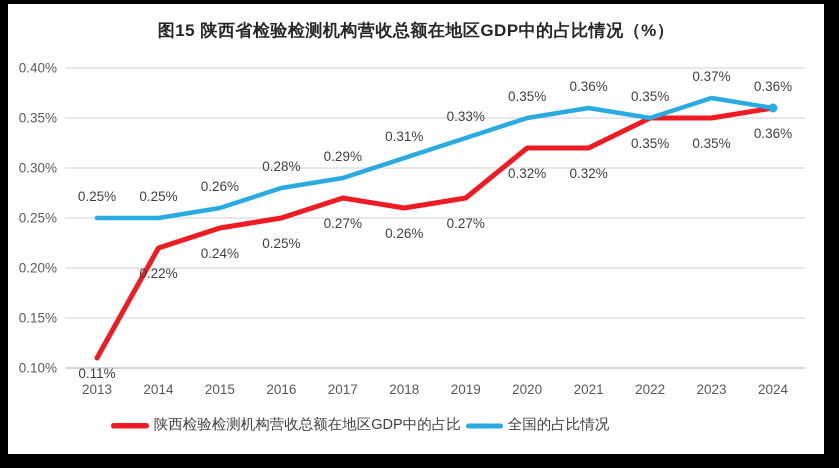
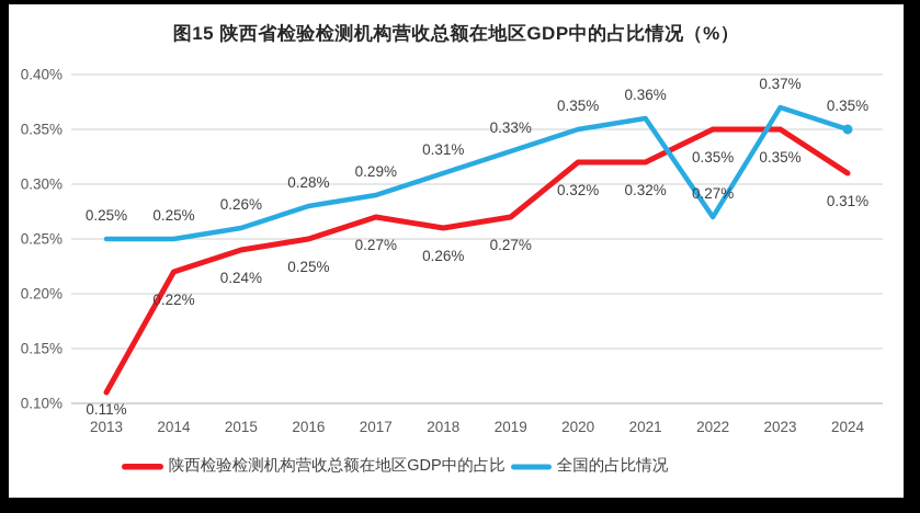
全国的占比情况/2022: 0.35% -> 0.27%
陕西检验检测机构营收总额在地区GDP中的占比/2024: 0.36% -> 0.31%
全国的占比情况/2024: 0.36% -> 0.35%
